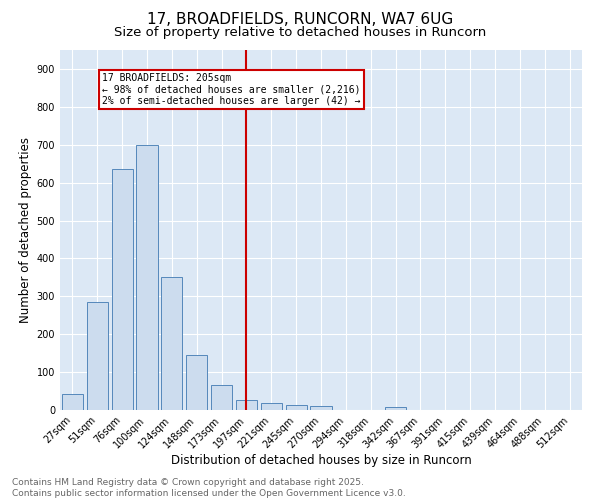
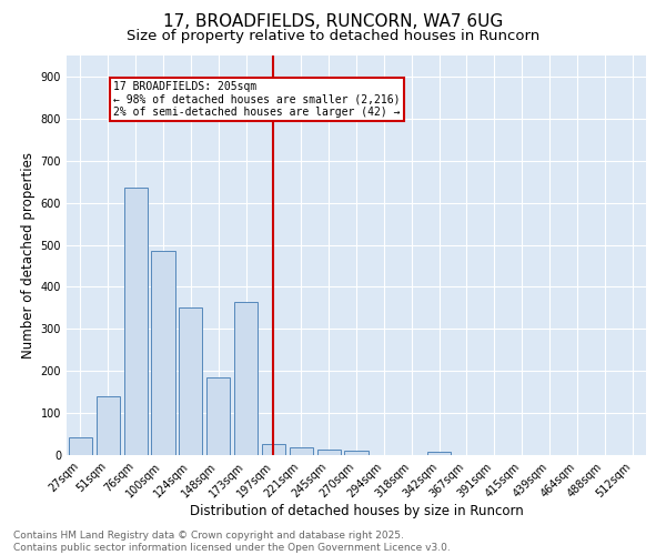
51sqm: 285 -> 140
100sqm: 700 -> 485
148sqm: 145 -> 185
173sqm: 65 -> 365
